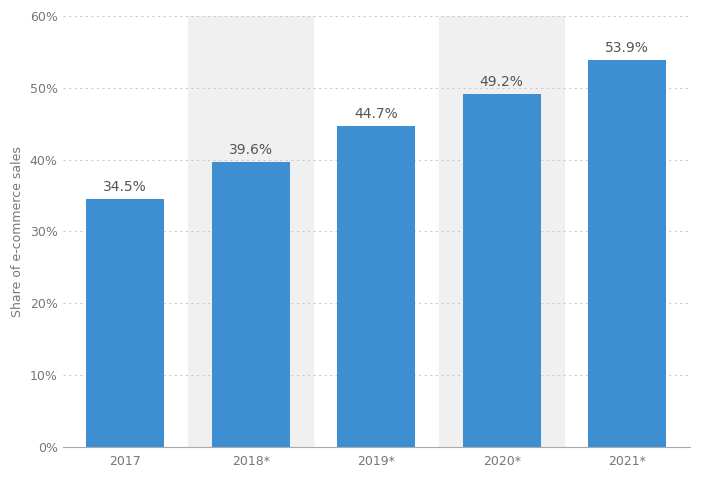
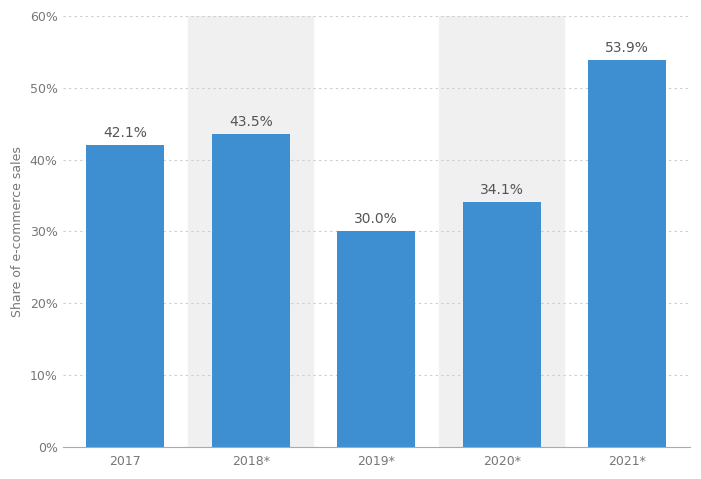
2017: 34.5% -> 42.1%
2018*: 39.6% -> 43.5%
2019*: 44.7% -> 30.0%
2020*: 49.2% -> 34.1%
